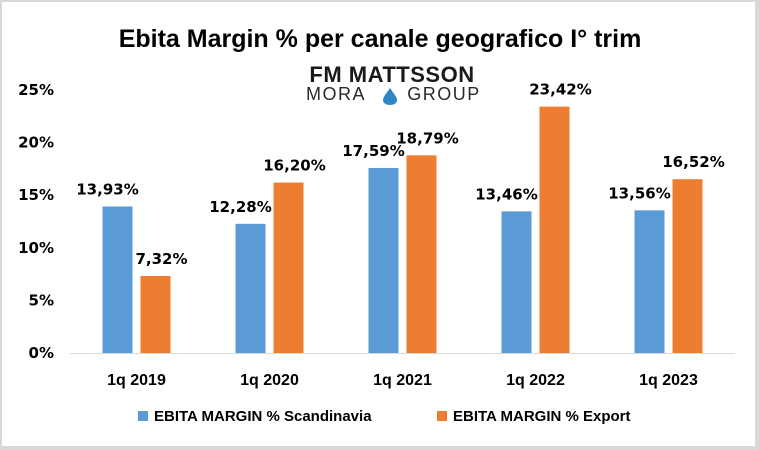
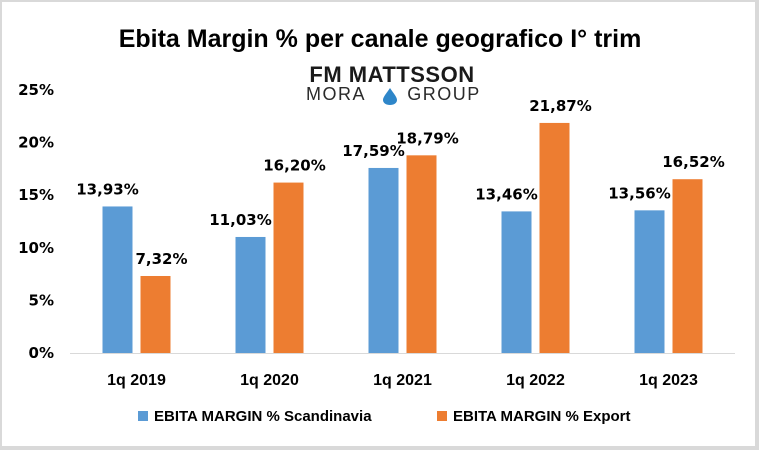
EBITA MARGIN % Scandinavia/1q 2020: 12,28% -> 11,03%
EBITA MARGIN % Export/1q 2022: 23,42% -> 21,87%
